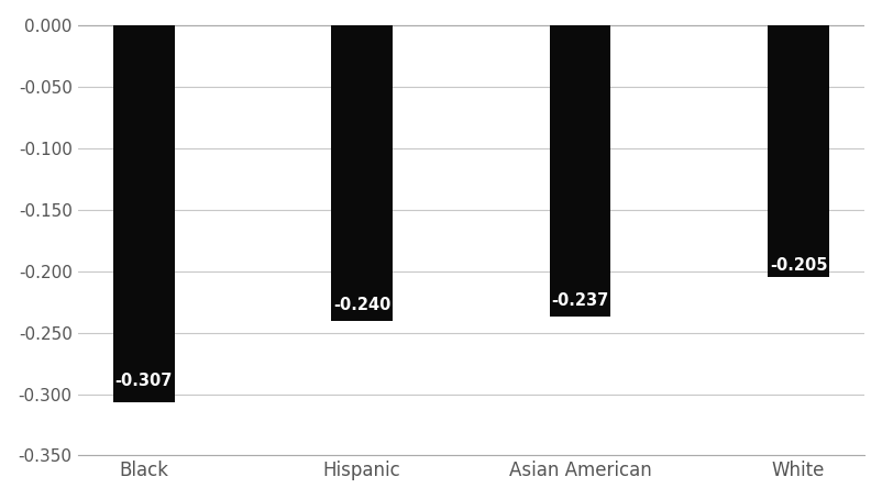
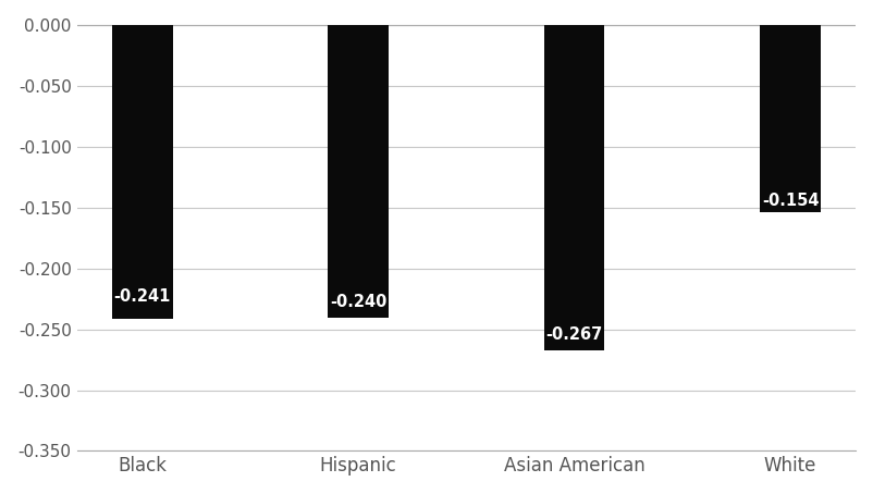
Black: -0.307 -> -0.241
Asian American: -0.237 -> -0.267
White: -0.205 -> -0.154
